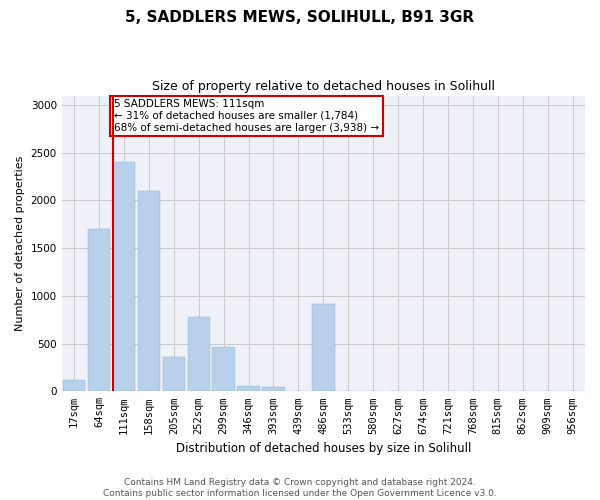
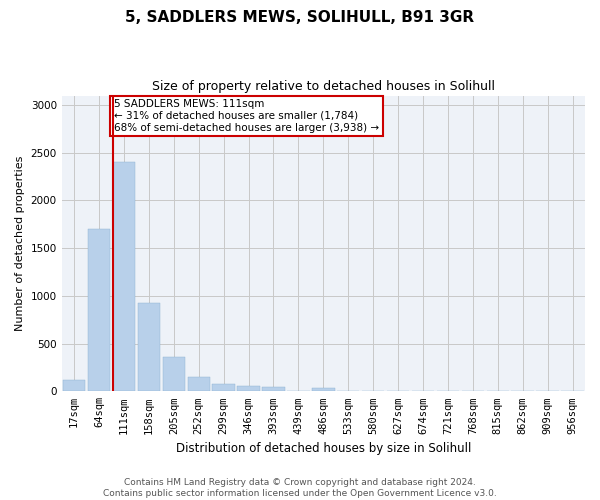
158sqm: 2100 -> 930
252sqm: 780 -> 150
299sqm: 460 -> 80
486sqm: 920 -> 40
